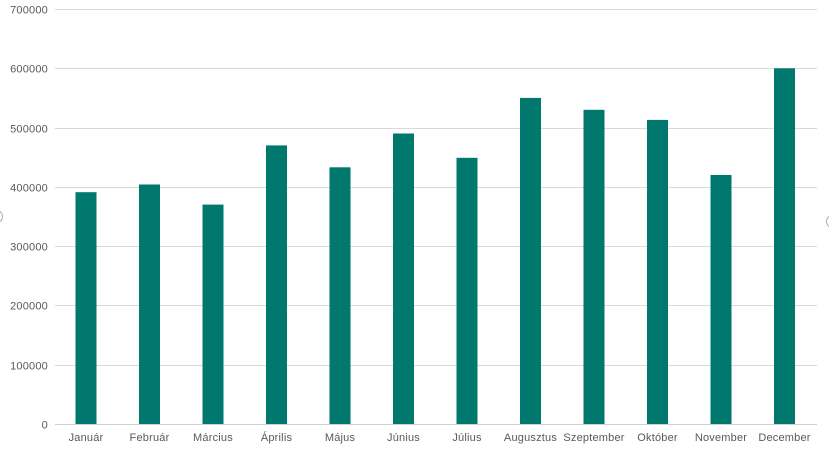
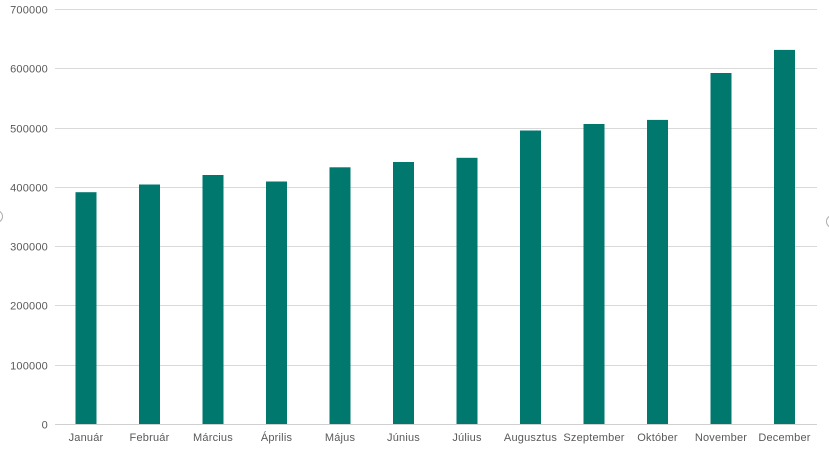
Március: 370000 -> 420000
Április: 470000 -> 410000
Június: 490000 -> 440000
Augusztus: 550000 -> 500000
Szeptember: 530000 -> 510000
November: 420000 -> 590000
December: 600000 -> 630000
